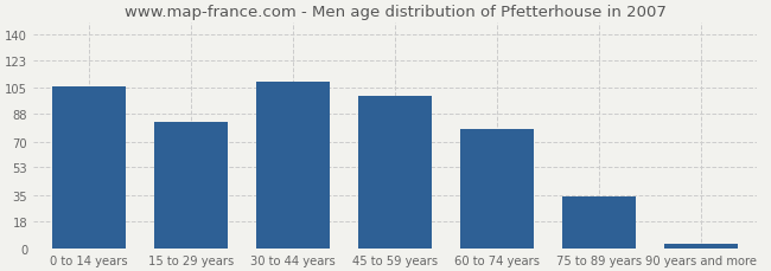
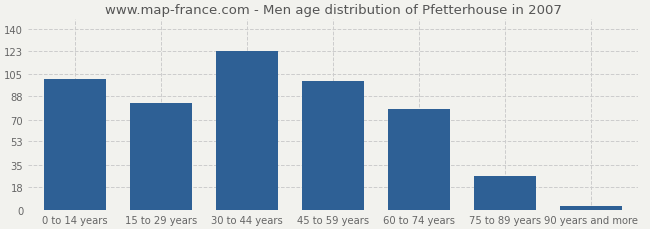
0 to 14 years: 106 -> 101
30 to 44 years: 109 -> 123
75 to 89 years: 34 -> 26
